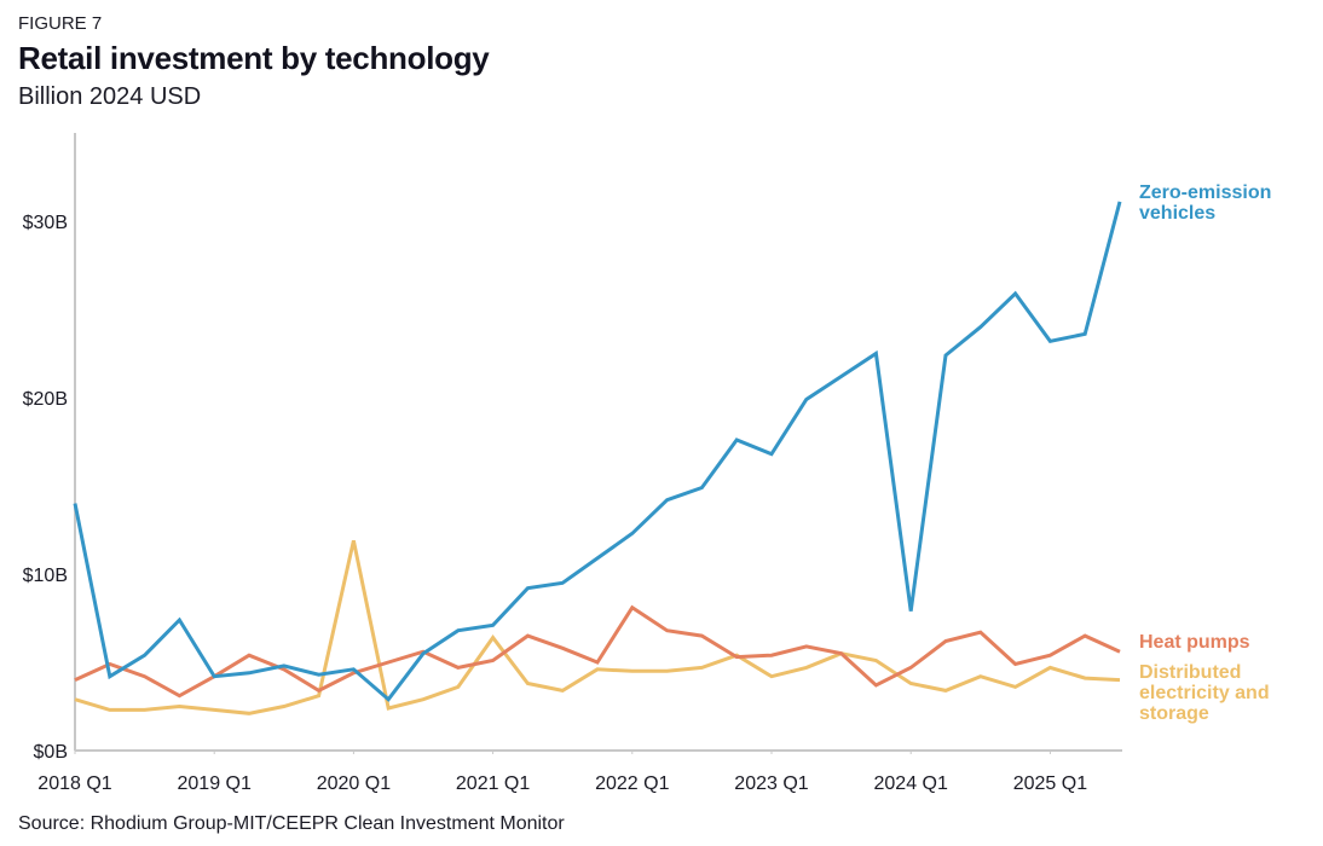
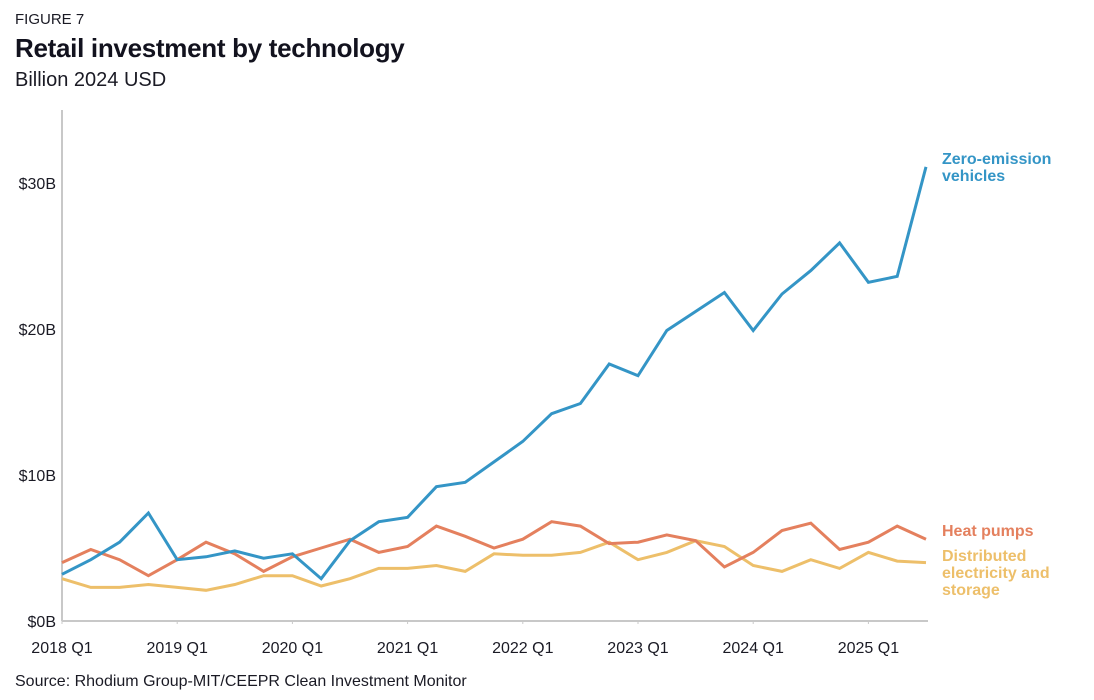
Zero-emission vehicles/2018 Q1: $14.0B -> $3.2B
Distributed electricity and storage/2020 Q1: $11.9B -> $3.1B
Distributed electricity and storage/2021 Q1: $6.4B -> $3.6B
Heat pumps/2022 Q1: $8.1B -> $5.6B
Zero-emission vehicles/2024 Q1: $7.9B -> $19.9B
